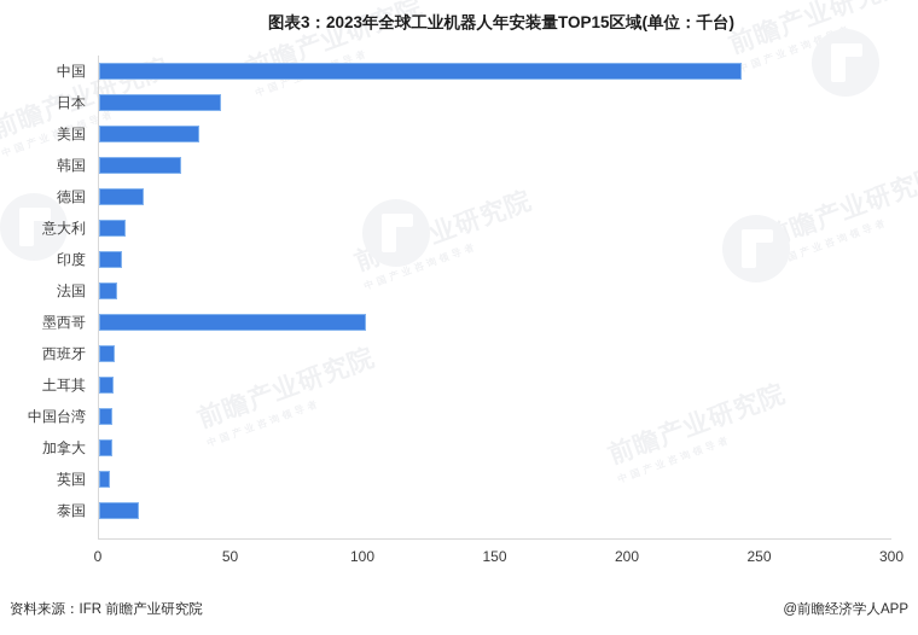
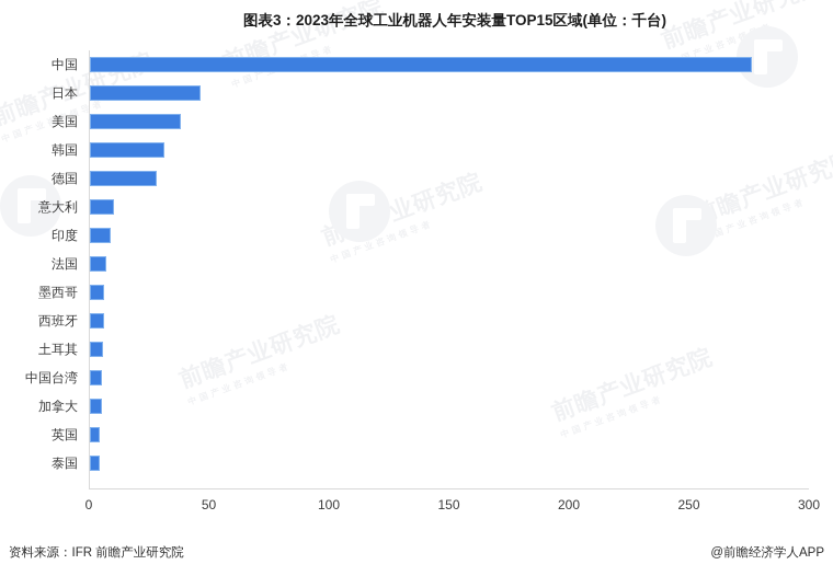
中国: 243 -> 276
德国: 17 -> 28
墨西哥: 101 -> 6
泰国: 15 -> 4
